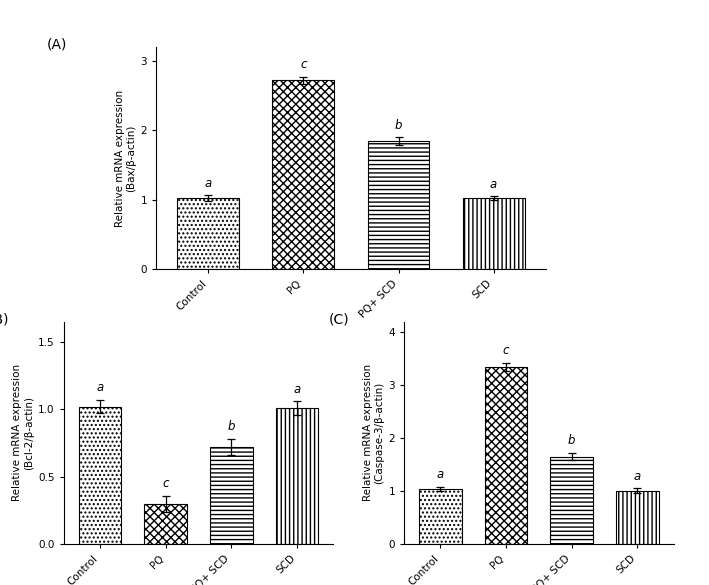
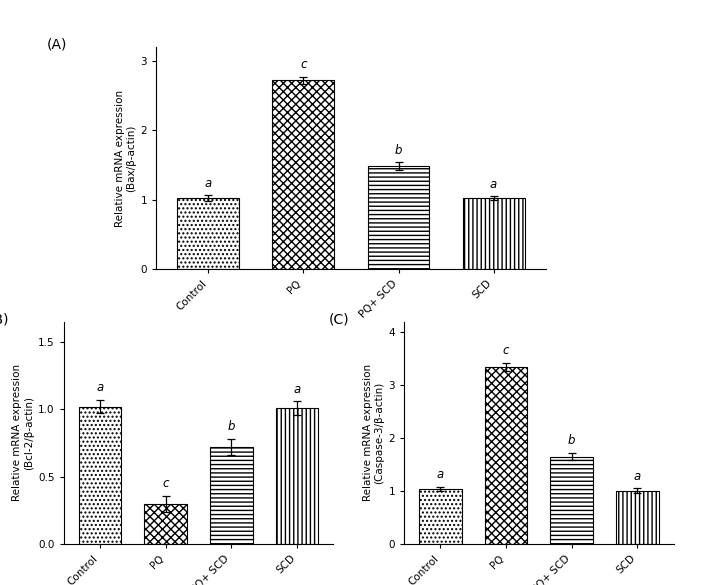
PQ+ SCD: 1.84 -> 1.48
